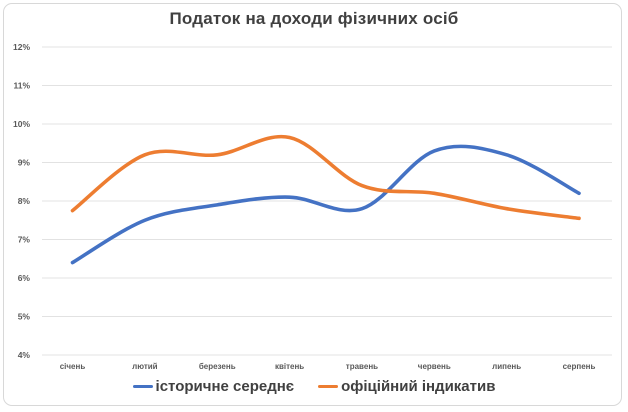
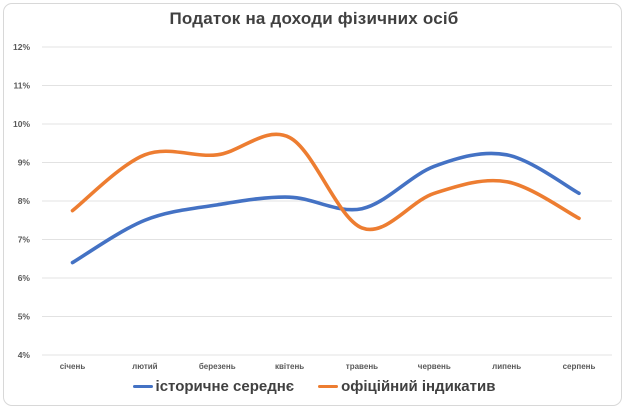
офіційний індикатив/травень: 8.4% -> 7.3%
історичне середнє/червень: 9.3% -> 8.9%
офіційний індикатив/липень: 7.8% -> 8.5%
